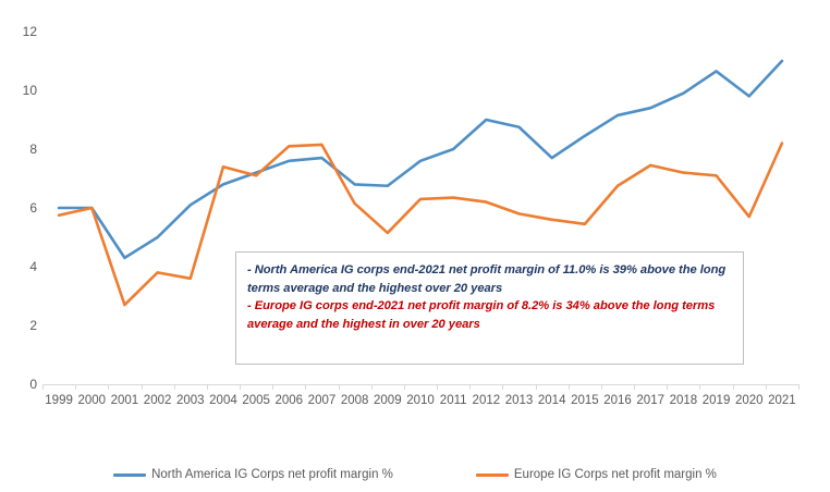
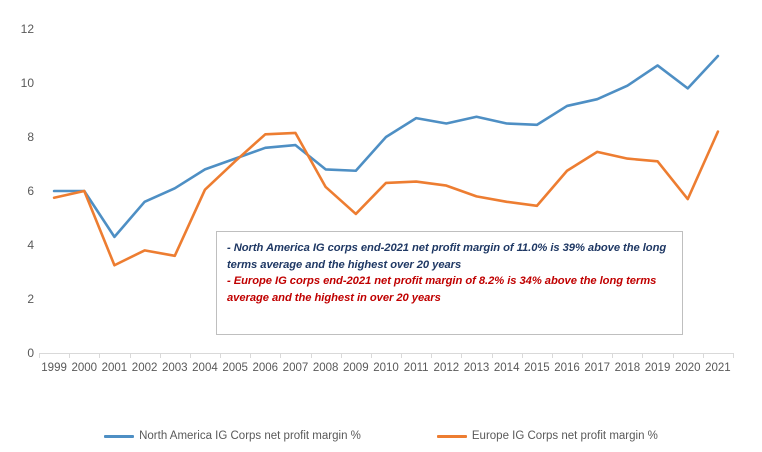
Europe IG Corps net profit margin %/2001: 2.7 -> 3.2
North America IG Corps net profit margin %/2002: 5.0 -> 5.6
Europe IG Corps net profit margin %/2004: 7.4 -> 6.0
North America IG Corps net profit margin %/2010: 7.6 -> 8.0
North America IG Corps net profit margin %/2011: 8.0 -> 8.7
North America IG Corps net profit margin %/2012: 9.0 -> 8.5
North America IG Corps net profit margin %/2014: 7.7 -> 8.5
